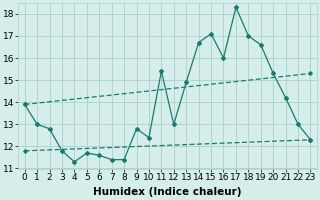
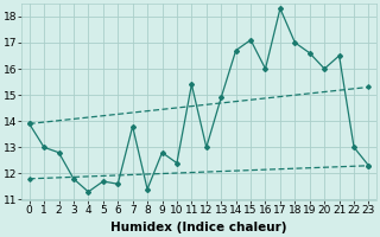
7: 11.4 -> 13.8
20: 15.3 -> 16.0
21: 14.2 -> 16.5
